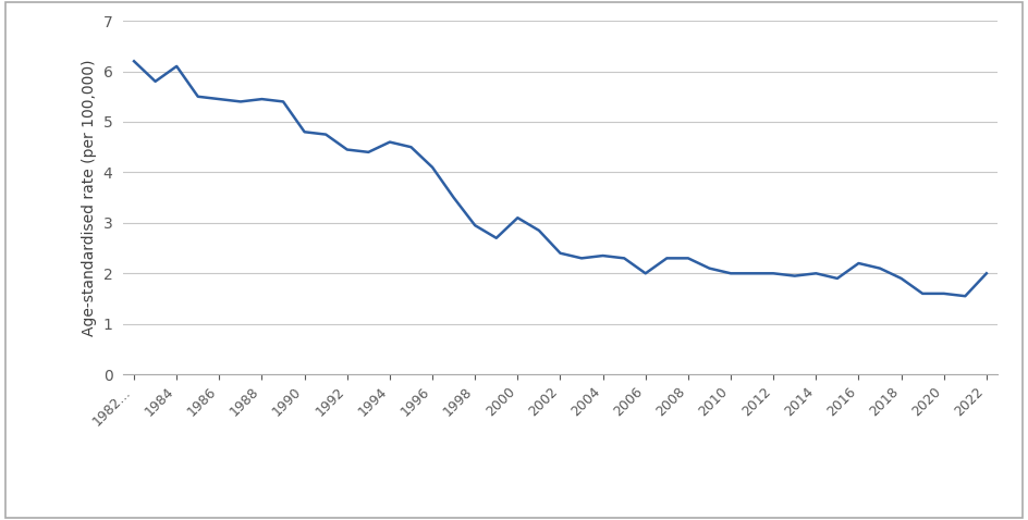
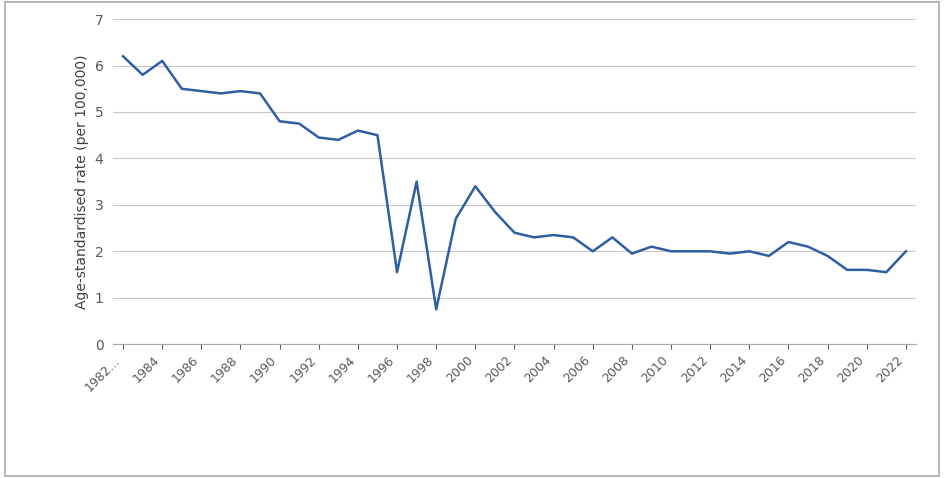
1996: 4.10 -> 1.55
1998: 2.95 -> 0.75
2000: 3.10 -> 3.40
2008: 2.30 -> 1.95
